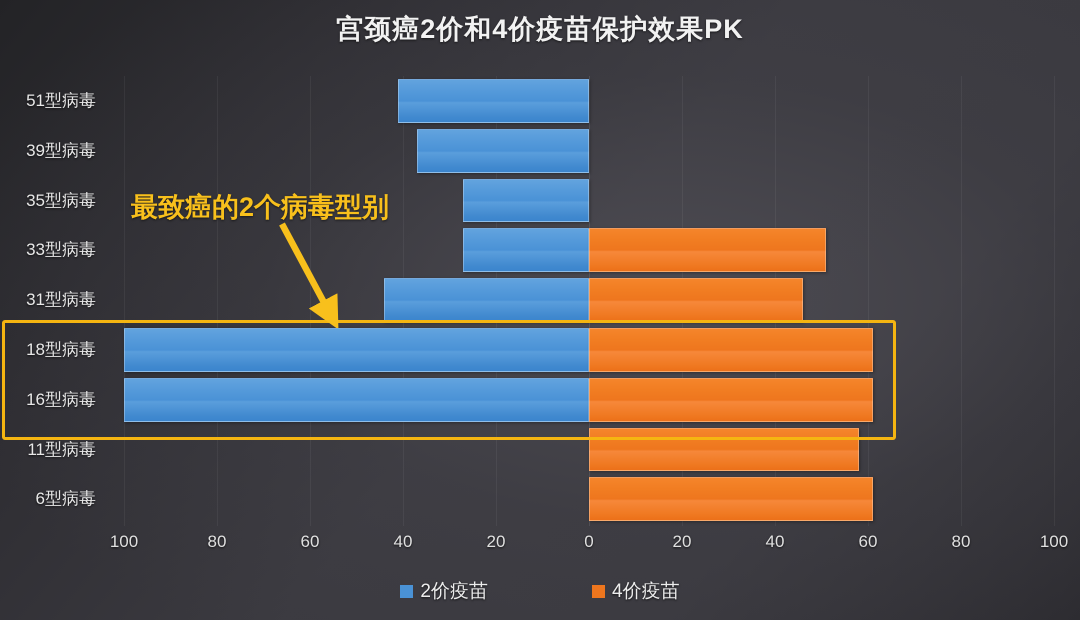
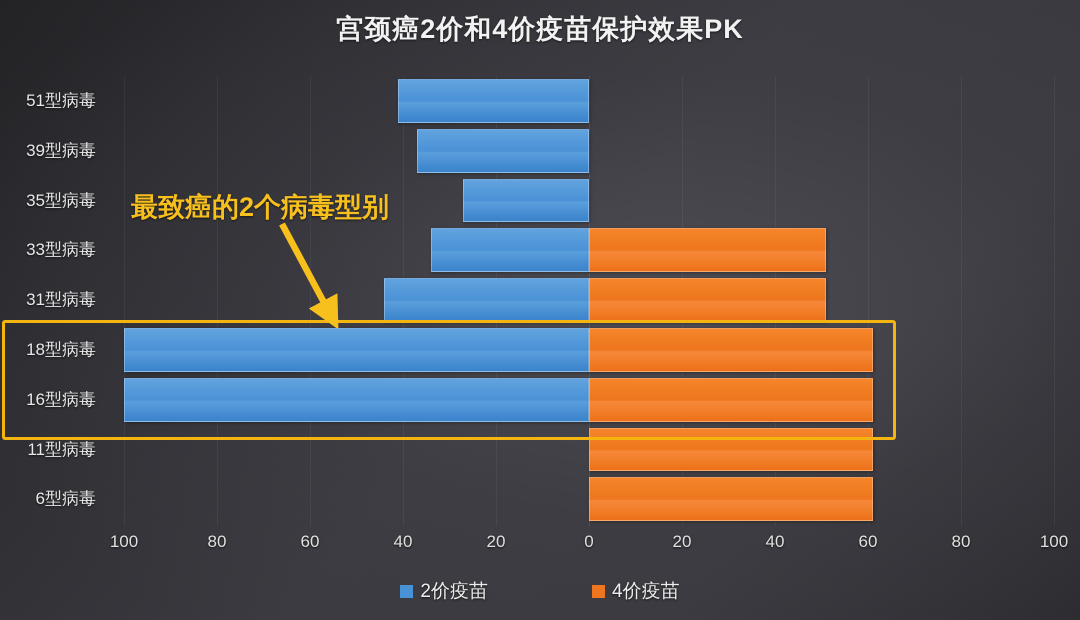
2价疫苗/33型病毒: 27 -> 34
4价疫苗/31型病毒: 46 -> 51
4价疫苗/11型病毒: 58 -> 61
